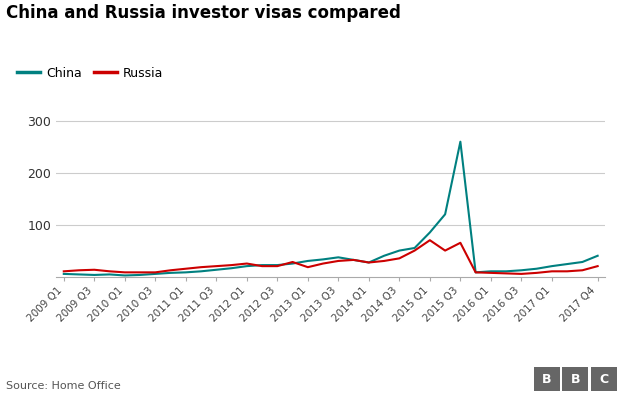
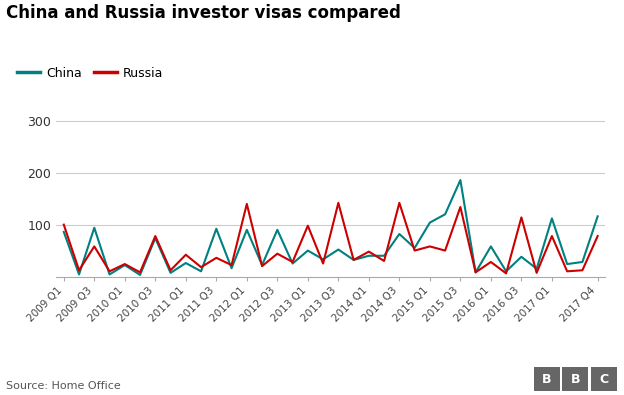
China/2009 Q1: 5 -> 86
Russia/2009 Q1: 10 -> 100
China/2009 Q3: 3 -> 94
Russia/2009 Q3: 13 -> 58
China/2010 Q1: 2 -> 22
Russia/2010 Q1: 8 -> 24
China/2010 Q3: 5 -> 74
Russia/2010 Q3: 8 -> 78
China/2011 Q1: 8 -> 26
Russia/2011 Q1: 15 -> 42
China/2011 Q3: 13 -> 92
Russia/2011 Q3: 20 -> 36
China/2012 Q1: 20 -> 90
Russia/2012 Q1: 25 -> 140
China/2012 Q3: 22 -> 90
Russia/2012 Q3: 20 -> 44
China/2013 Q1: 30 -> 50
Russia/2013 Q1: 18 -> 98
China/2013 Q3: 37 -> 52
Russia/2013 Q3: 30 -> 142
China/2014 Q1: 27 -> 40
Russia/2014 Q1: 27 -> 48
China/2014 Q3: 50 -> 82
Russia/2014 Q3: 35 -> 142
China/2015 Q1: 85 -> 104
Russia/2015 Q1: 70 -> 58
China/2015 Q3: 260 -> 186
Russia/2015 Q3: 65 -> 134
China/2016 Q1: 10 -> 58
Russia/2016 Q1: 7 -> 28
China/2016 Q3: 12 -> 38
Russia/2016 Q3: 5 -> 114
China/2017 Q1: 20 -> 112
Russia/2017 Q1: 10 -> 78
China/2017 Q4: 40 -> 116
Russia/2017 Q4: 20 -> 78
